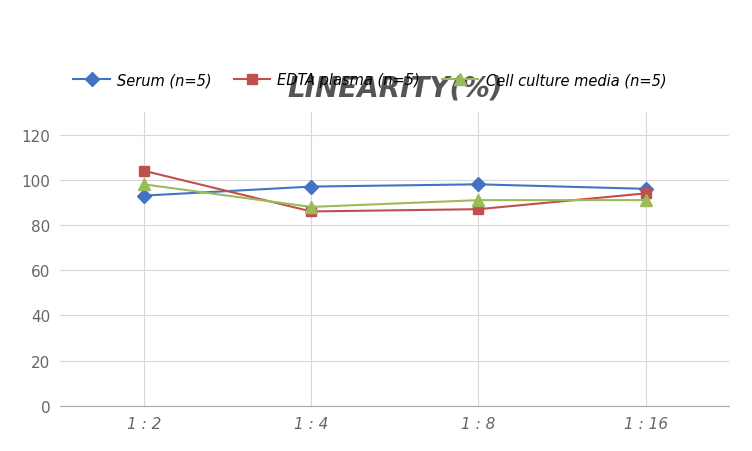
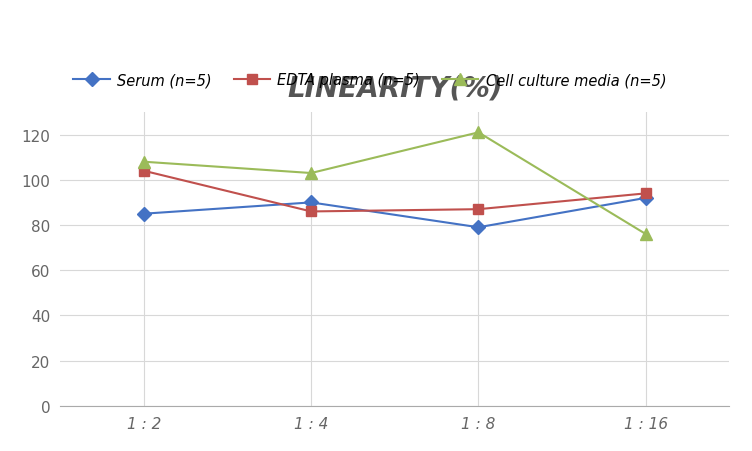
Serum (n=5)/1 : 2: 93 -> 85
Cell culture media (n=5)/1 : 2: 98 -> 108
Serum (n=5)/1 : 4: 97 -> 90
Cell culture media (n=5)/1 : 4: 88 -> 103
Serum (n=5)/1 : 8: 98 -> 79
Cell culture media (n=5)/1 : 8: 91 -> 121
Serum (n=5)/1 : 16: 96 -> 92
Cell culture media (n=5)/1 : 16: 91 -> 76
